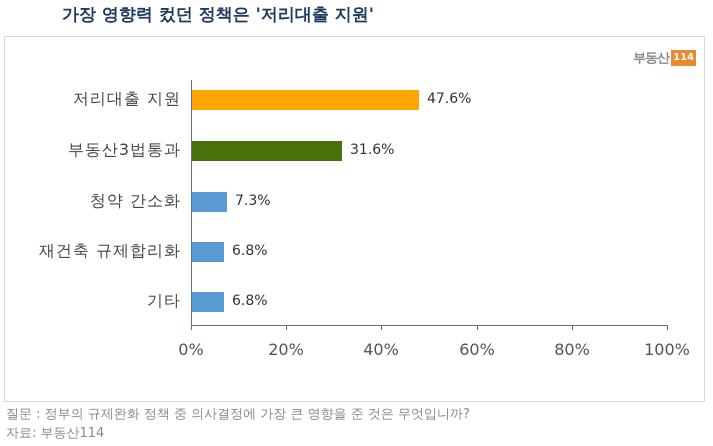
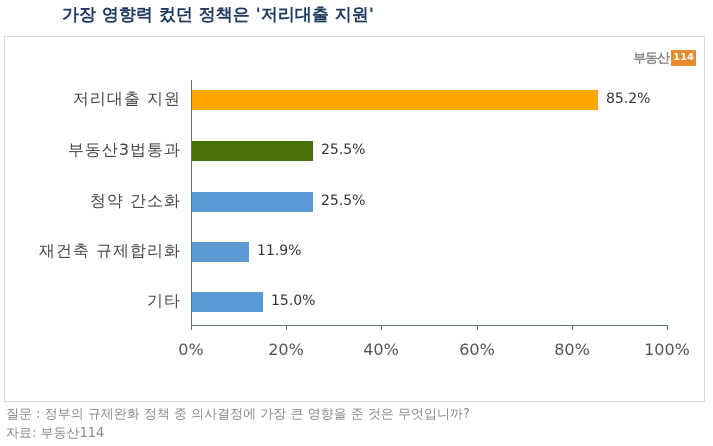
저리대출 지원: 47.6% -> 85.2%
부동산3법통과: 31.6% -> 25.5%
청약 간소화: 7.3% -> 25.5%
재건축 규제합리화: 6.8% -> 11.9%
기타: 6.8% -> 15.0%
